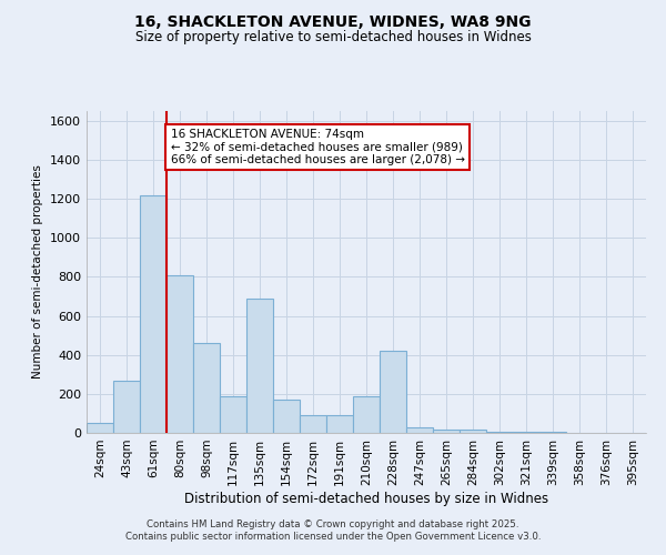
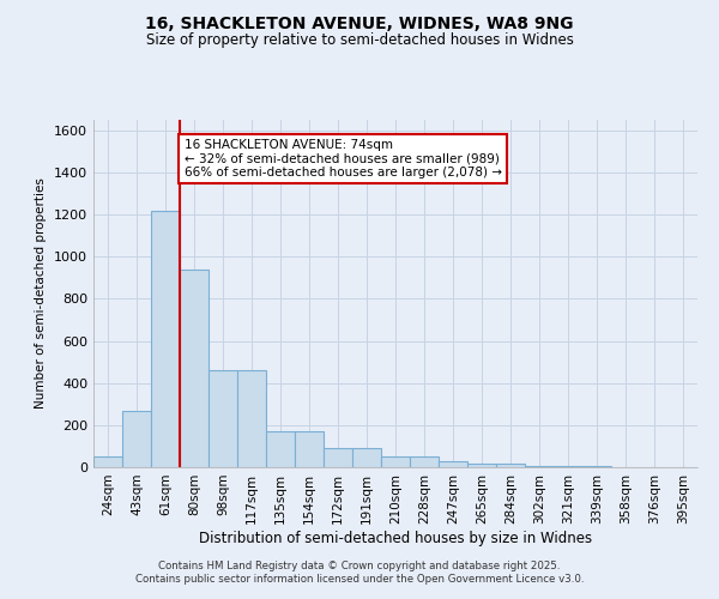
80sqm: 810 -> 940
117sqm: 190 -> 460
135sqm: 690 -> 170
210sqm: 190 -> 50
228sqm: 420 -> 50
